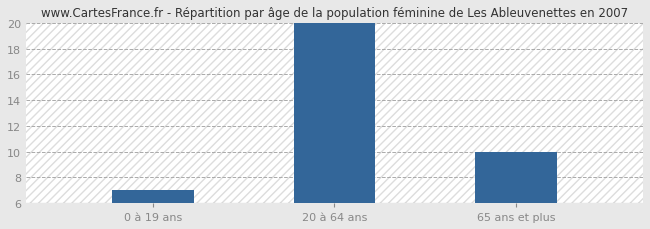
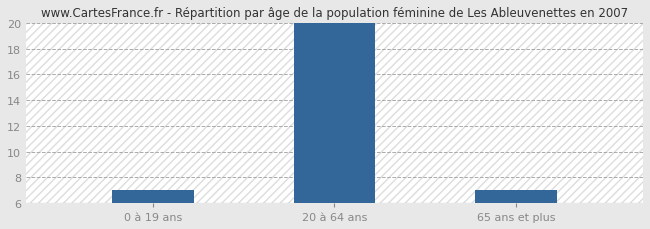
65 ans et plus: 10 -> 7
